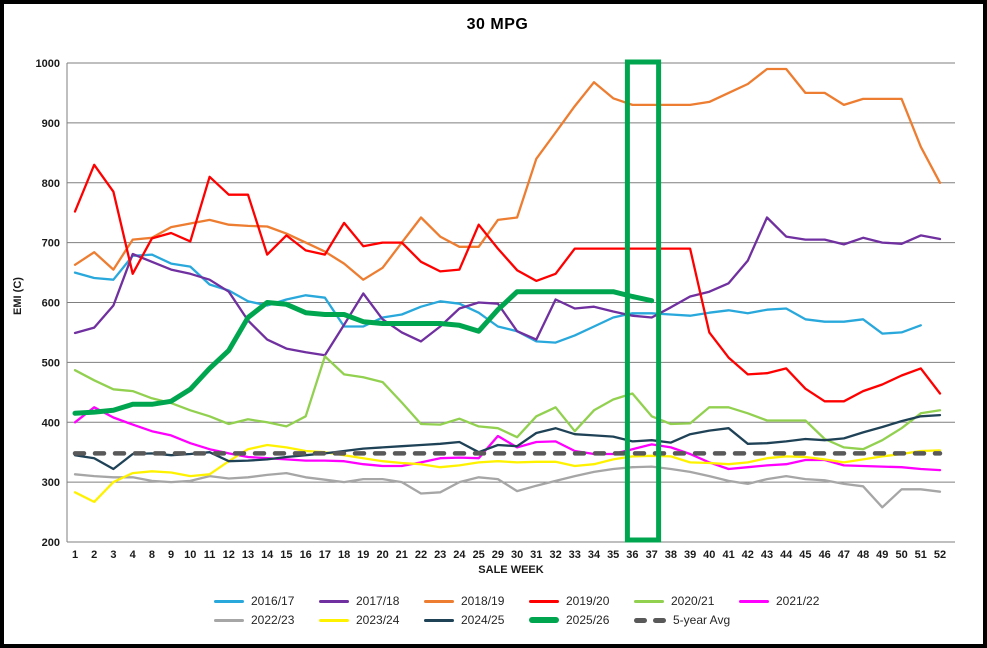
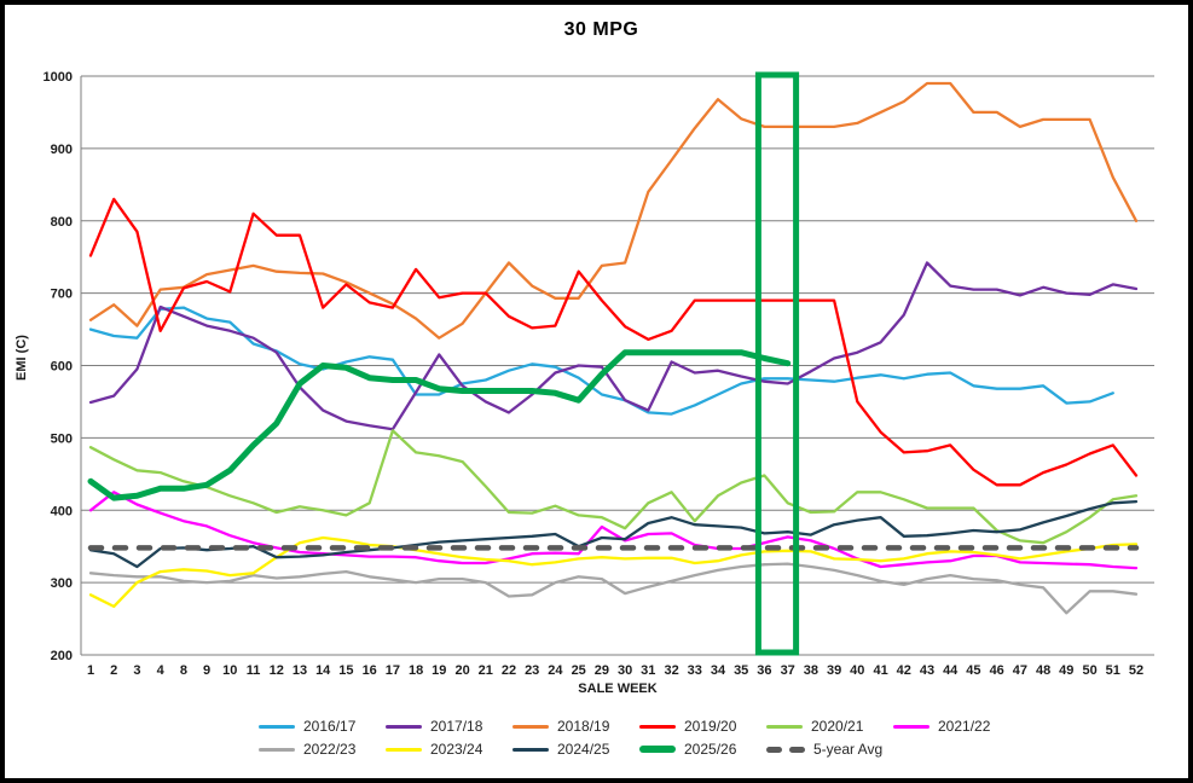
2025/26/1: 420 -> 440
